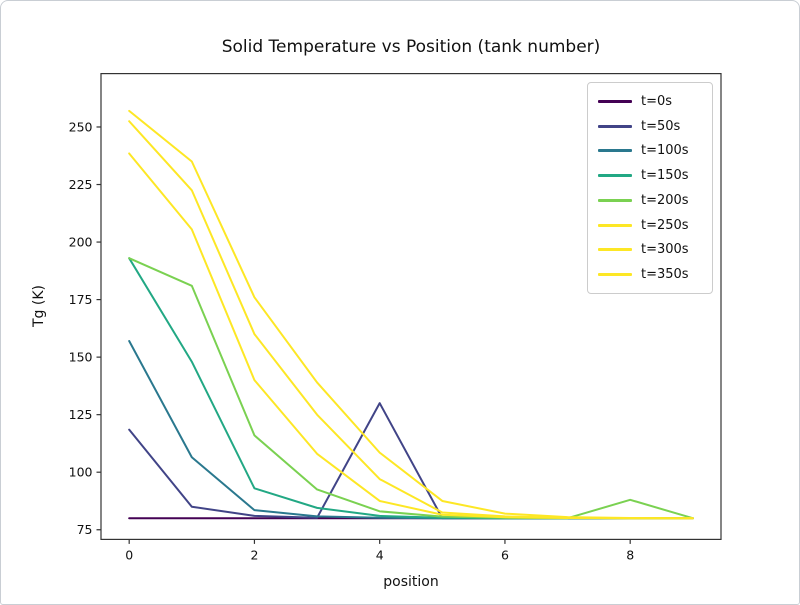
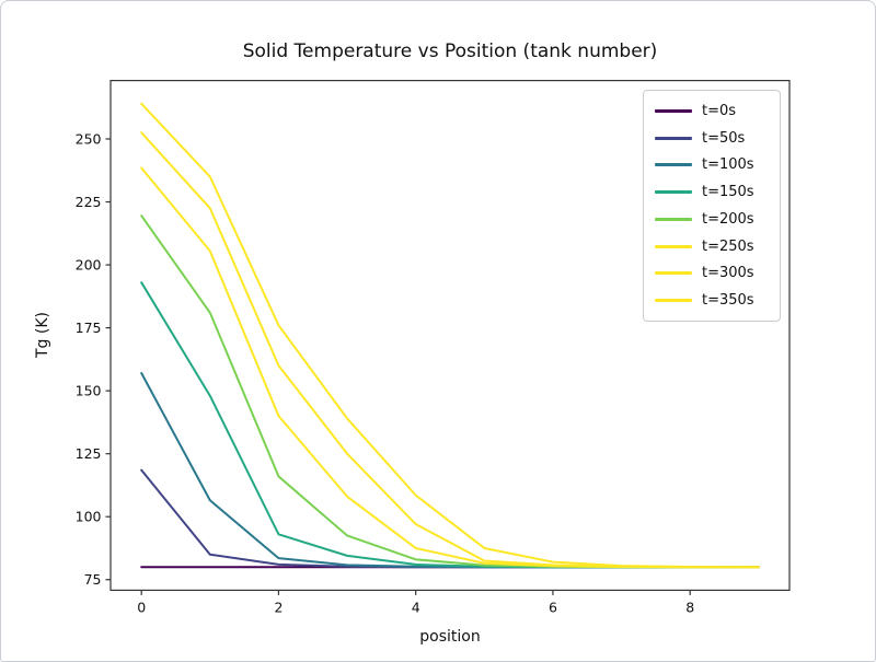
t=200s/0: 193 -> 220
t=350s/0: 257 -> 264
t=50s/4: 130 -> 80
t=200s/8: 88 -> 80
